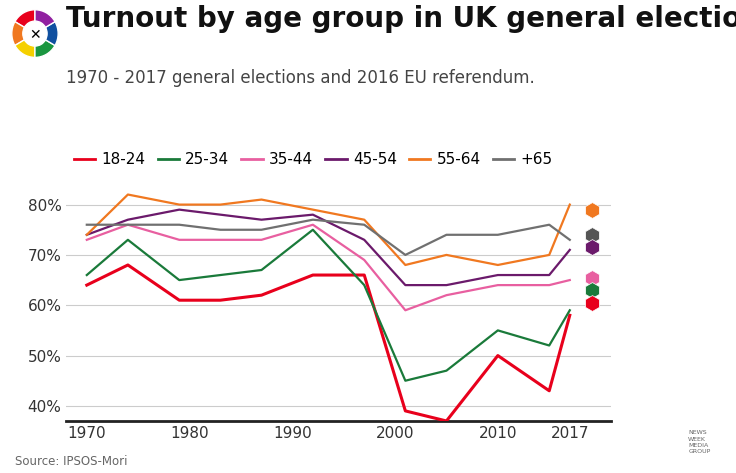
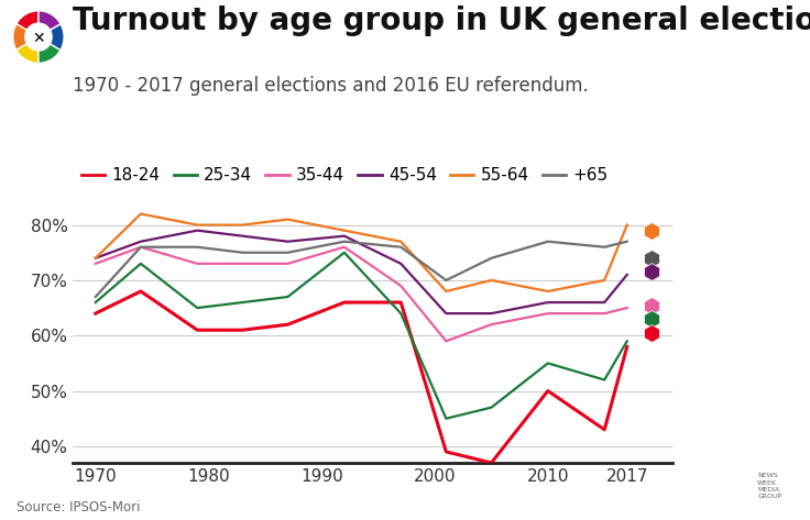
+65/1970: 76% -> 67%
+65/2010: 74% -> 77%
+65/2017: 73% -> 77%
